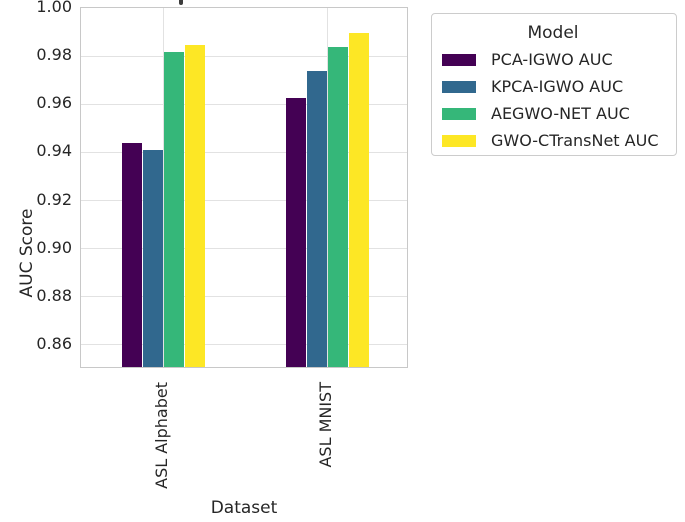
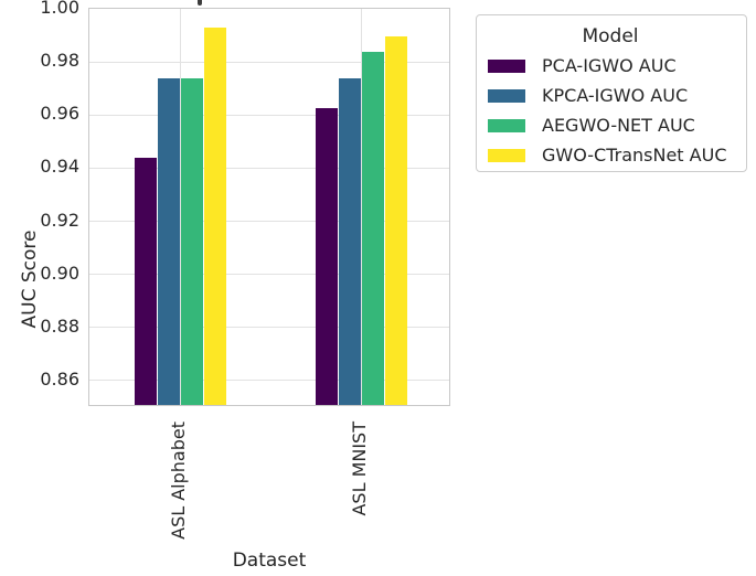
KPCA-IGWO AUC/ASL Alphabet: 0.940 -> 0.973
AEGWO-NET AUC/ASL Alphabet: 0.981 -> 0.973
GWO-CTransNet AUC/ASL Alphabet: 0.984 -> 0.992
